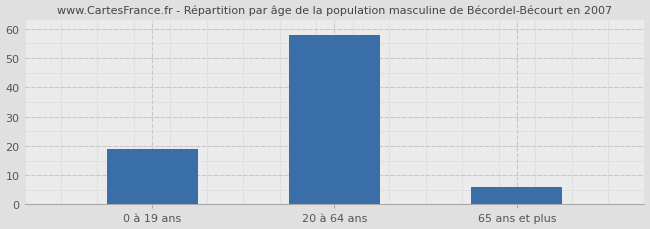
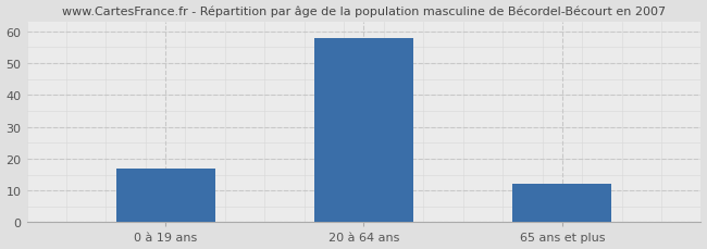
0 à 19 ans: 19 -> 17
65 ans et plus: 6 -> 12
